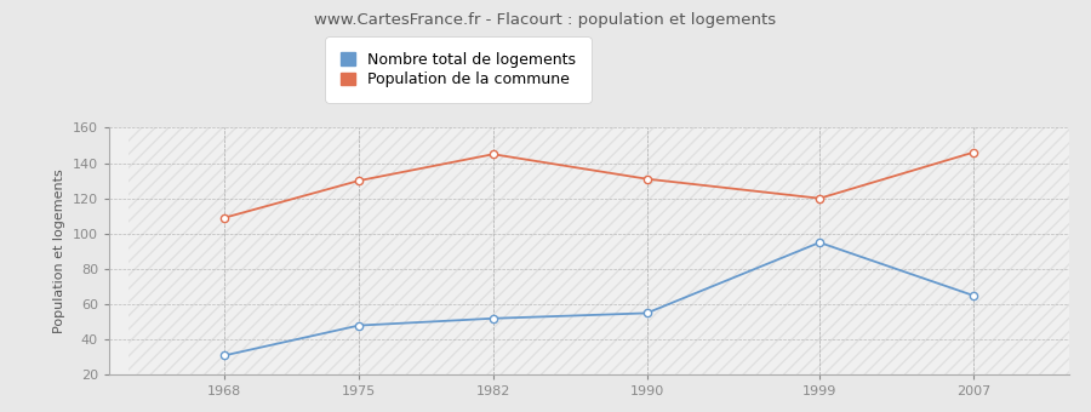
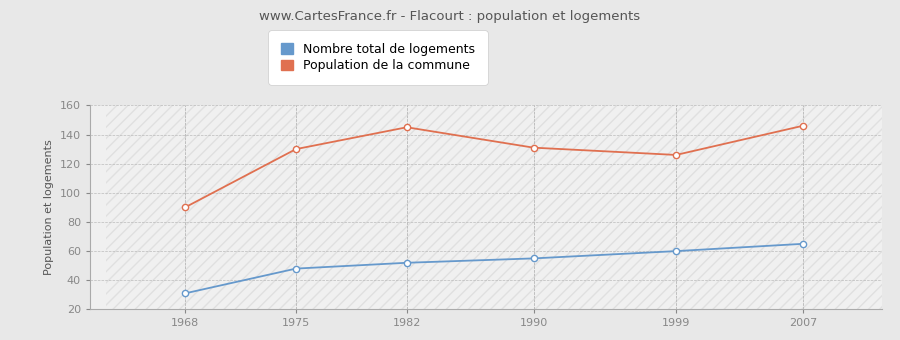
Population de la commune/1968: 109 -> 90
Nombre total de logements/1999: 95 -> 60
Population de la commune/1999: 120 -> 126
